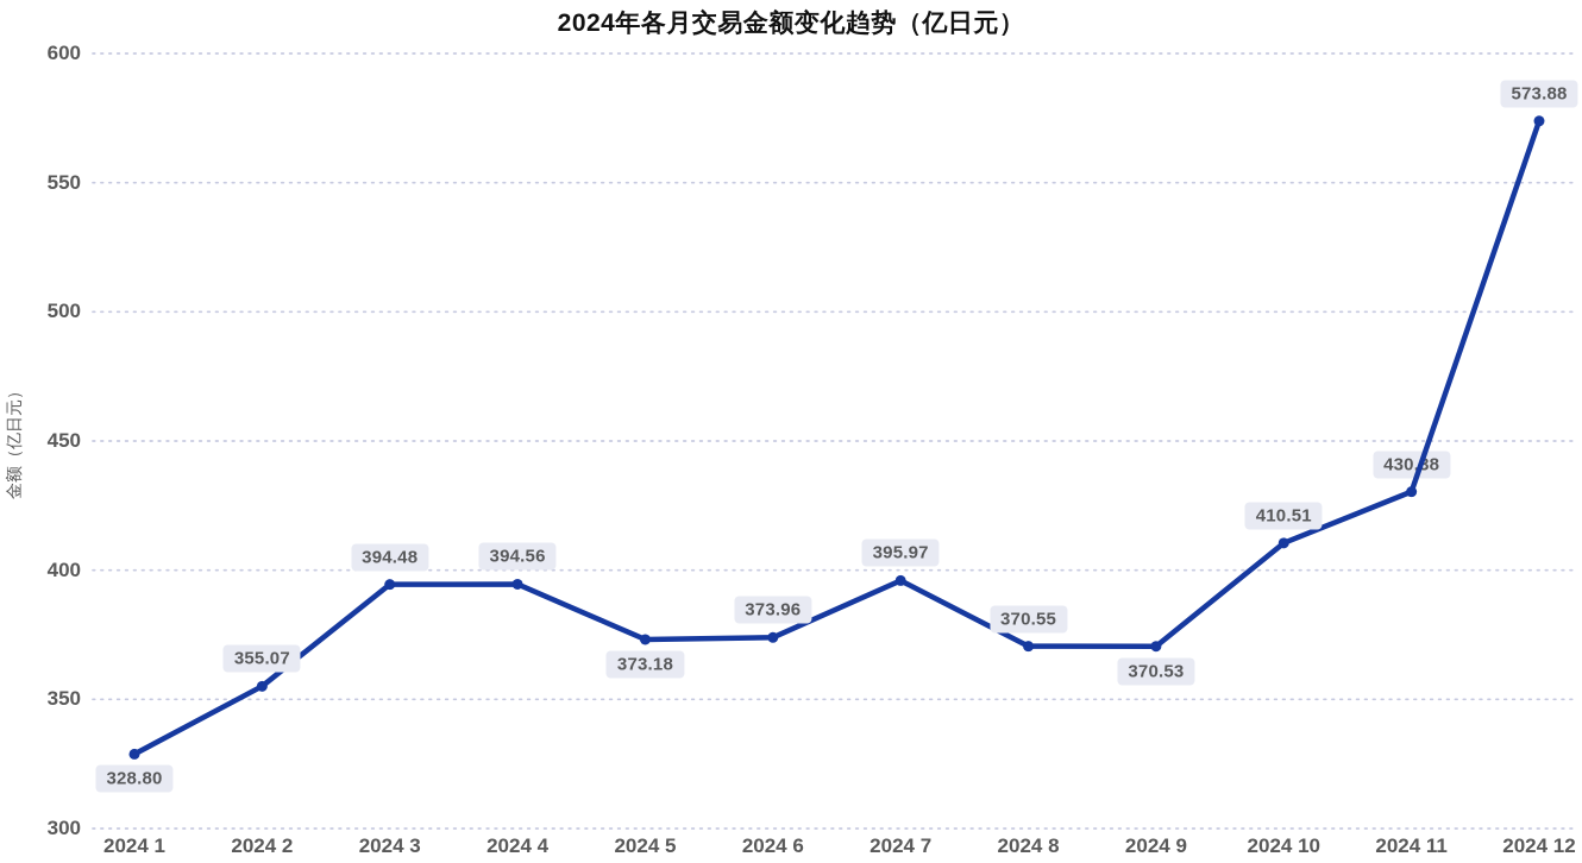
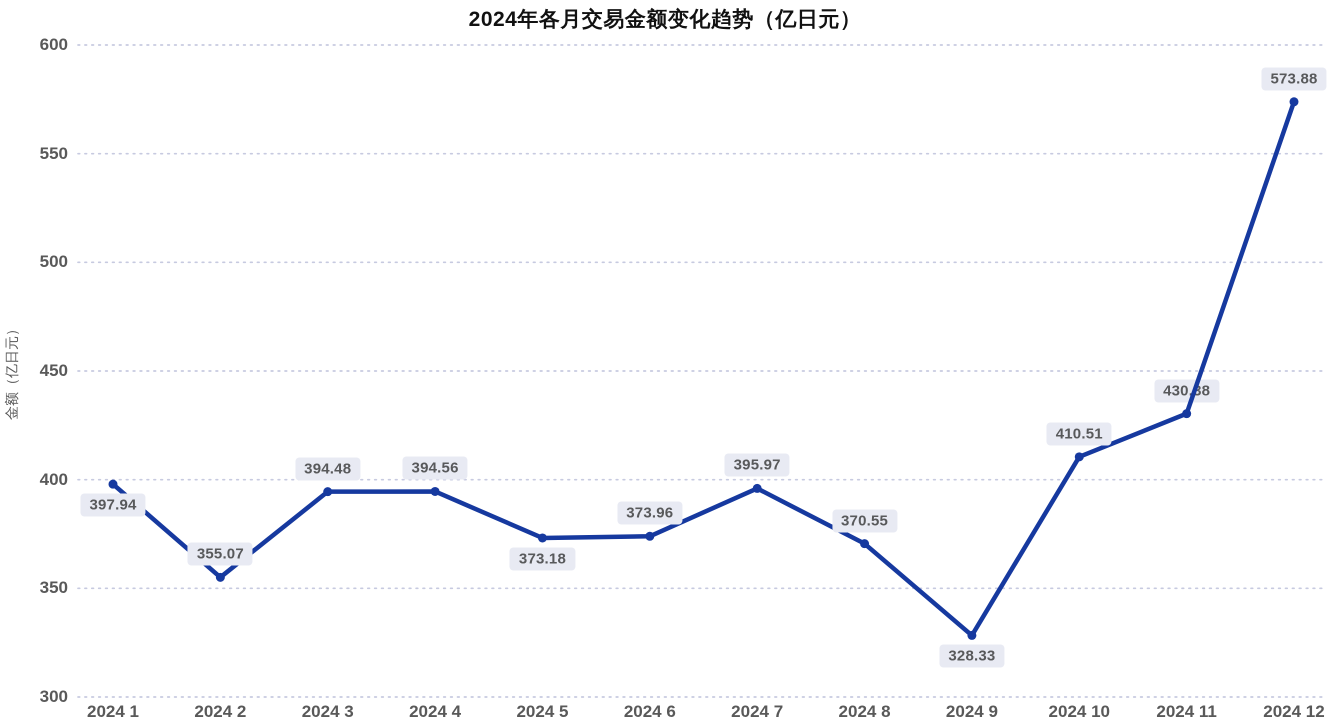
2024 1: 328.80 -> 397.94
2024 9: 370.53 -> 328.33
